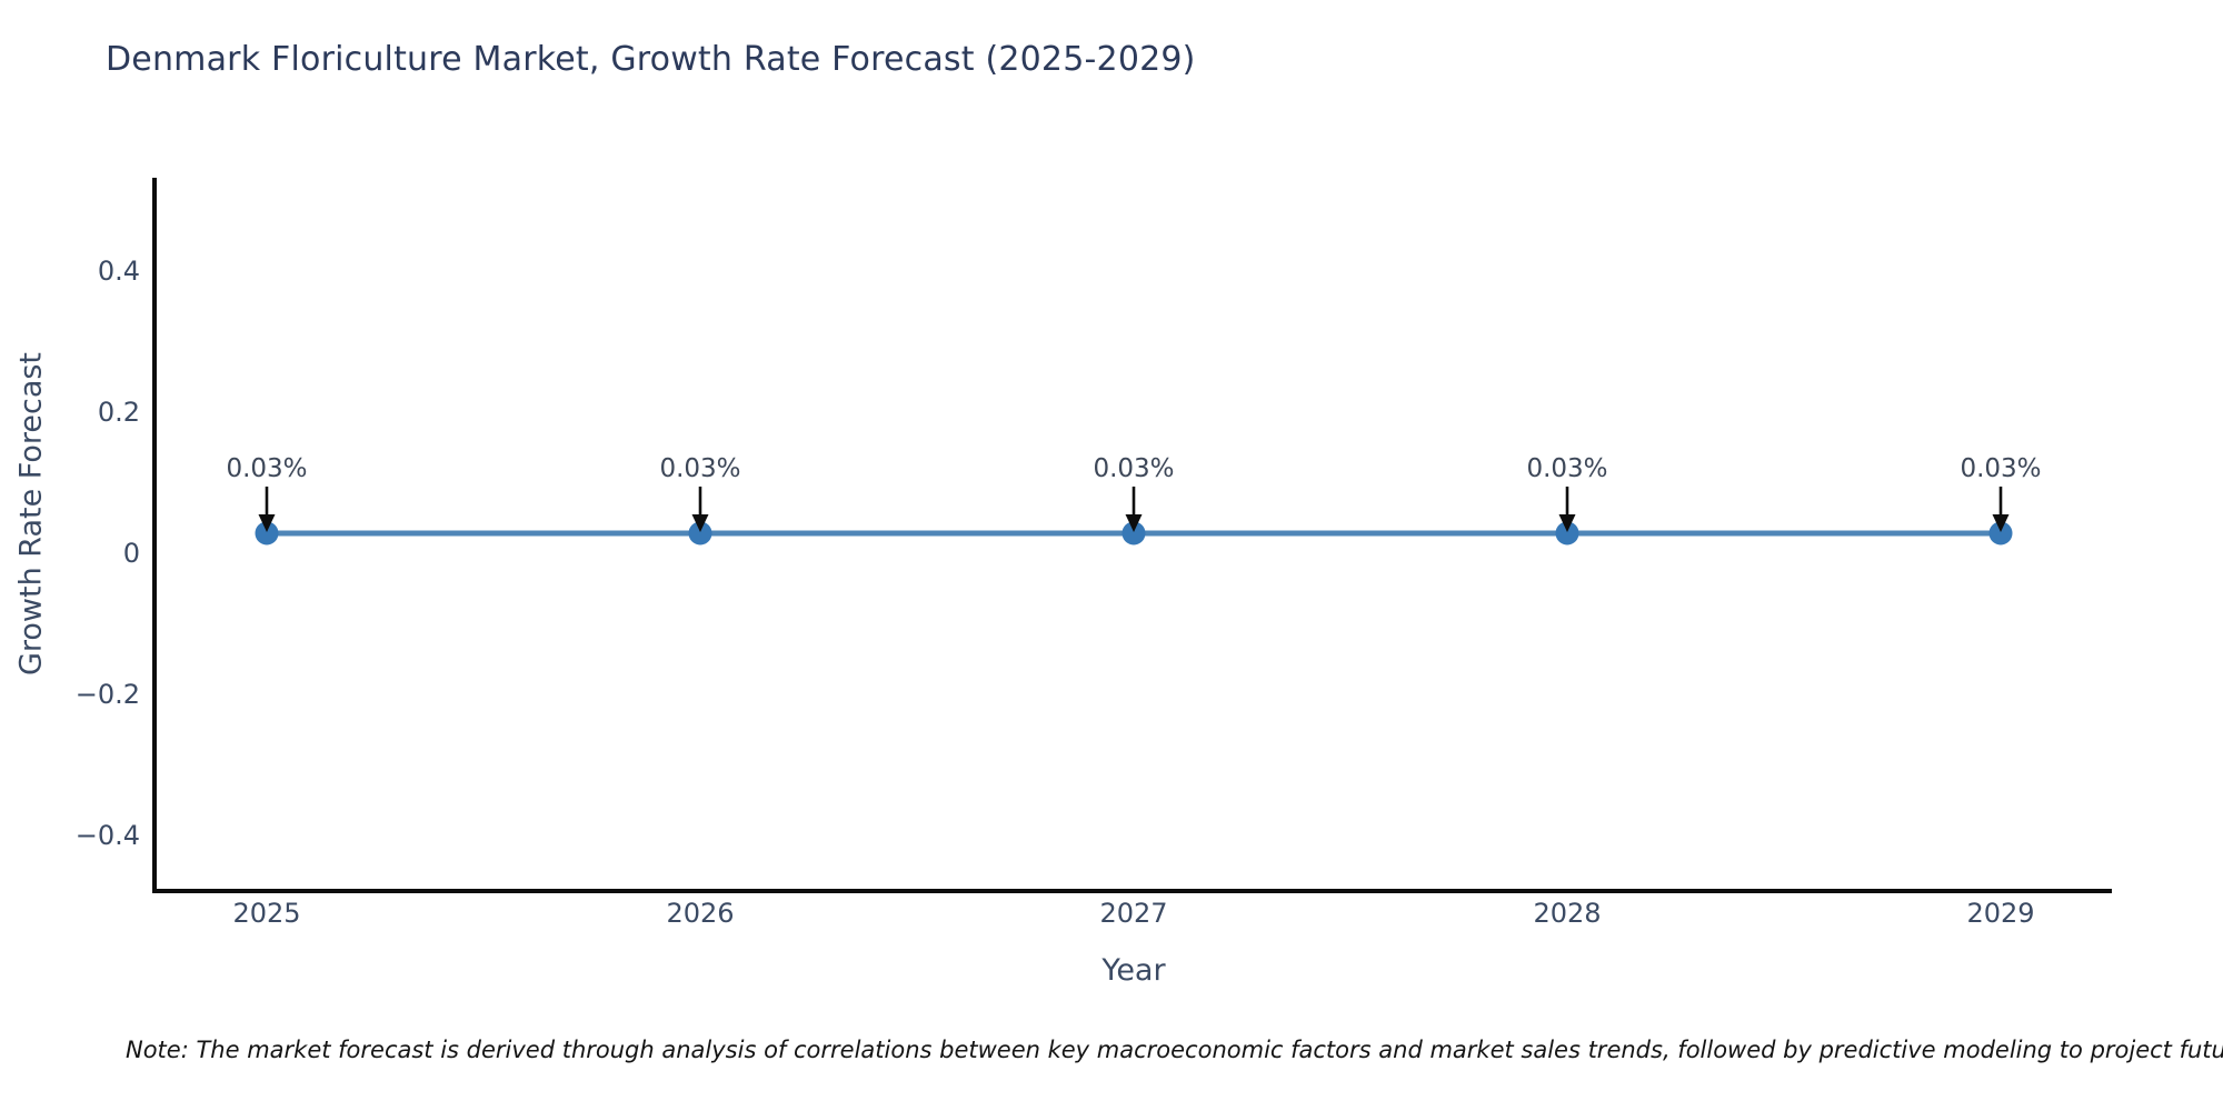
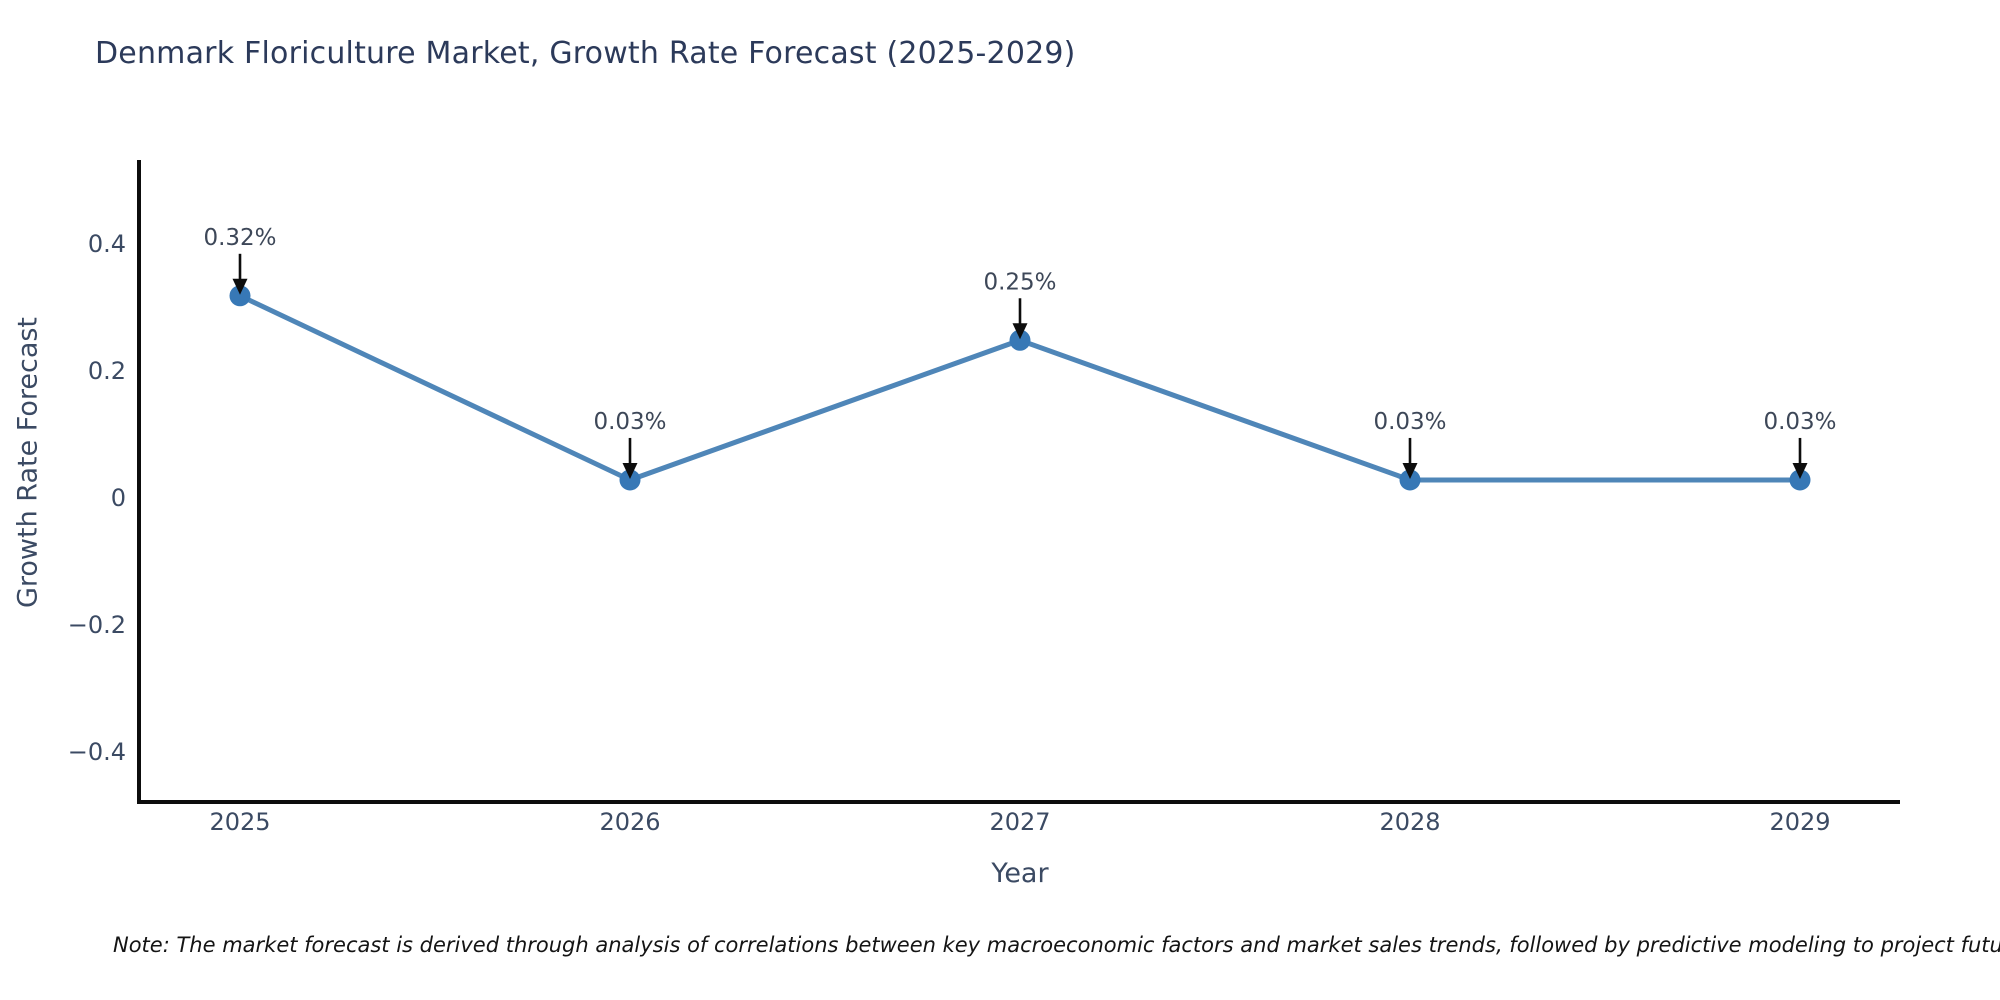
2025: 0.03% -> 0.32%
2027: 0.03% -> 0.25%
